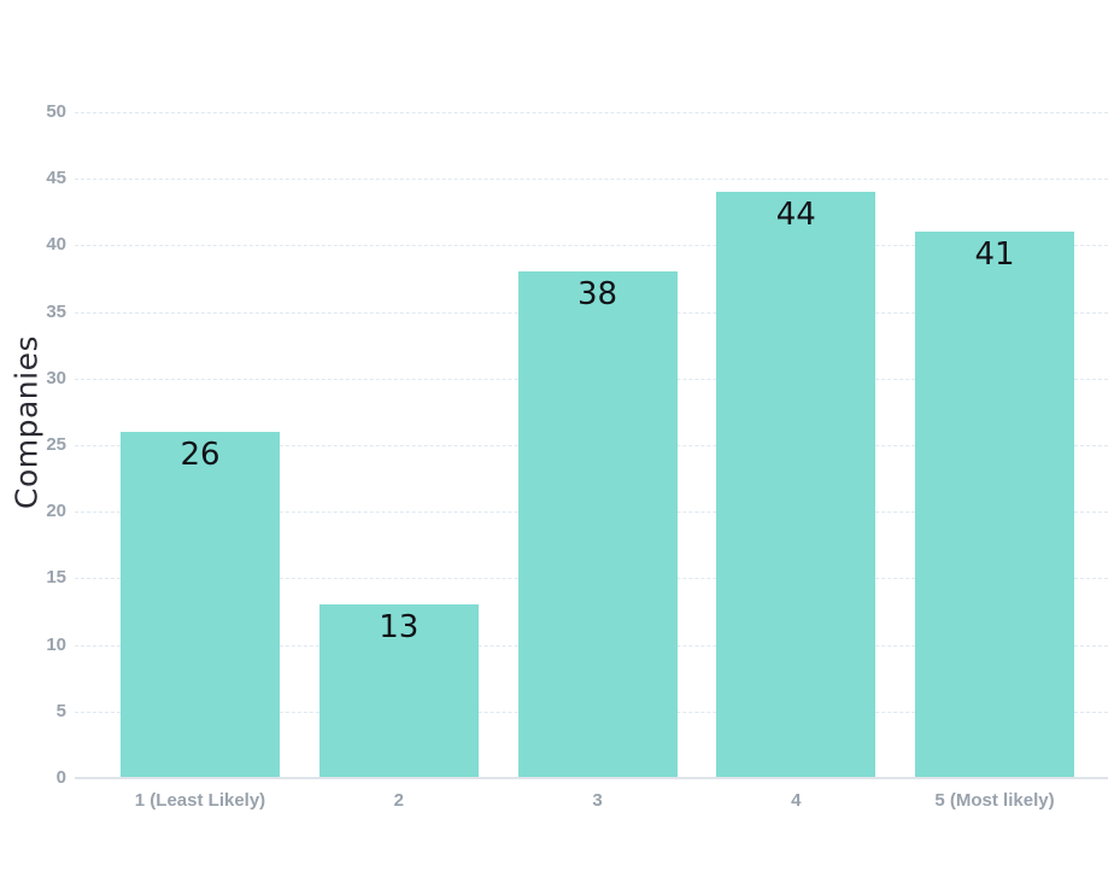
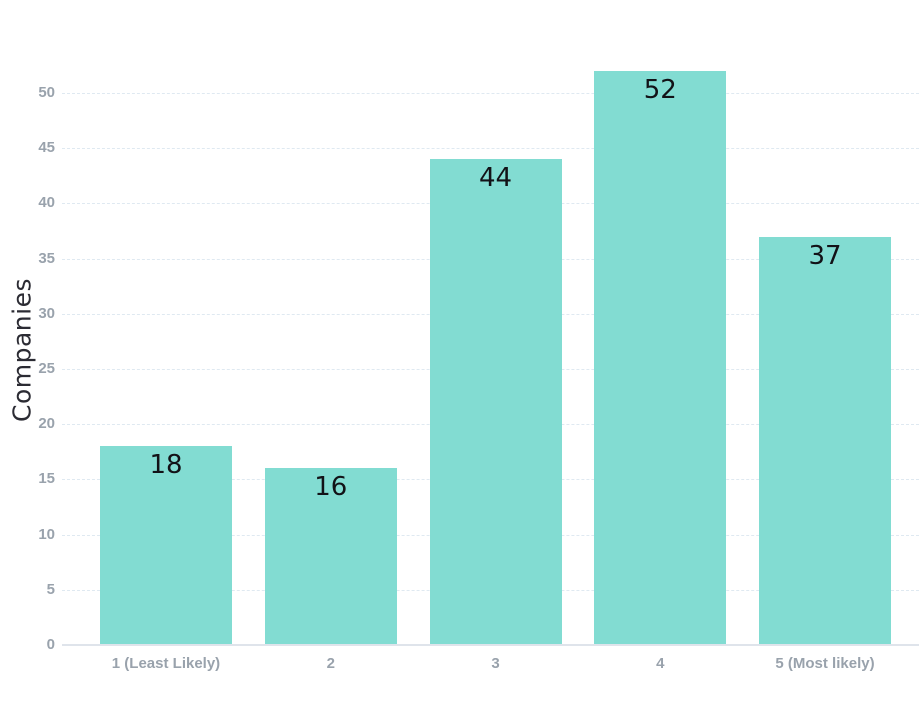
1 (Least Likely): 26 -> 18
2: 13 -> 16
3: 38 -> 44
4: 44 -> 52
5 (Most likely): 41 -> 37
